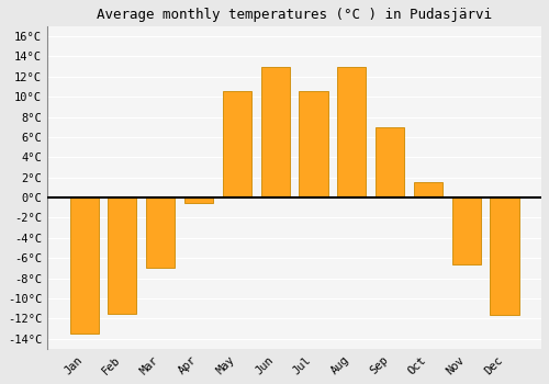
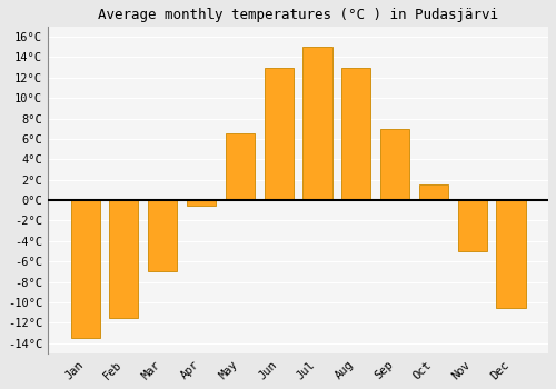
May: 10.6°C -> 6.5°C
Jul: 10.6°C -> 15.0°C
Nov: -6.6°C -> -5.0°C
Dec: -11.6°C -> -10.5°C
